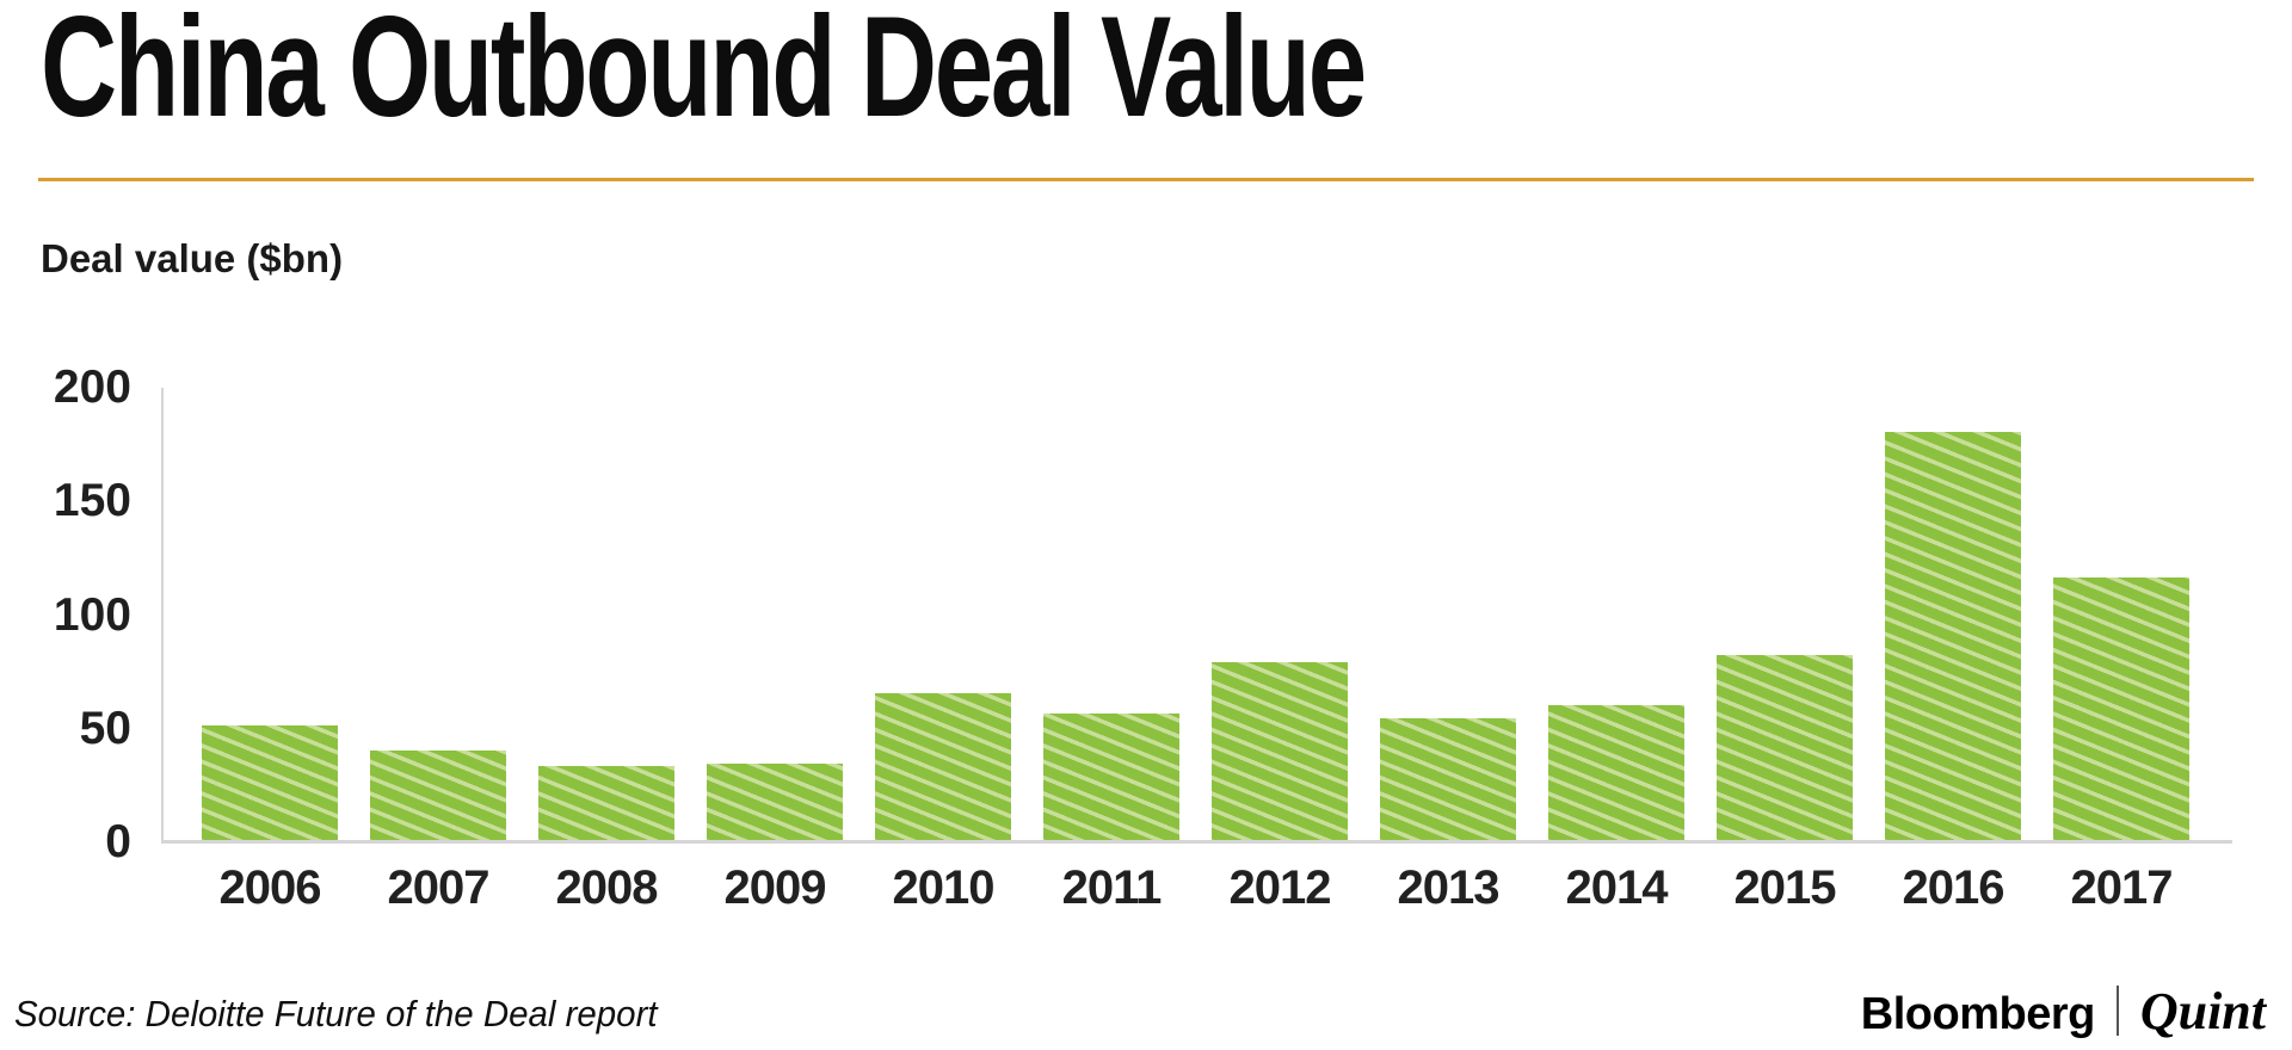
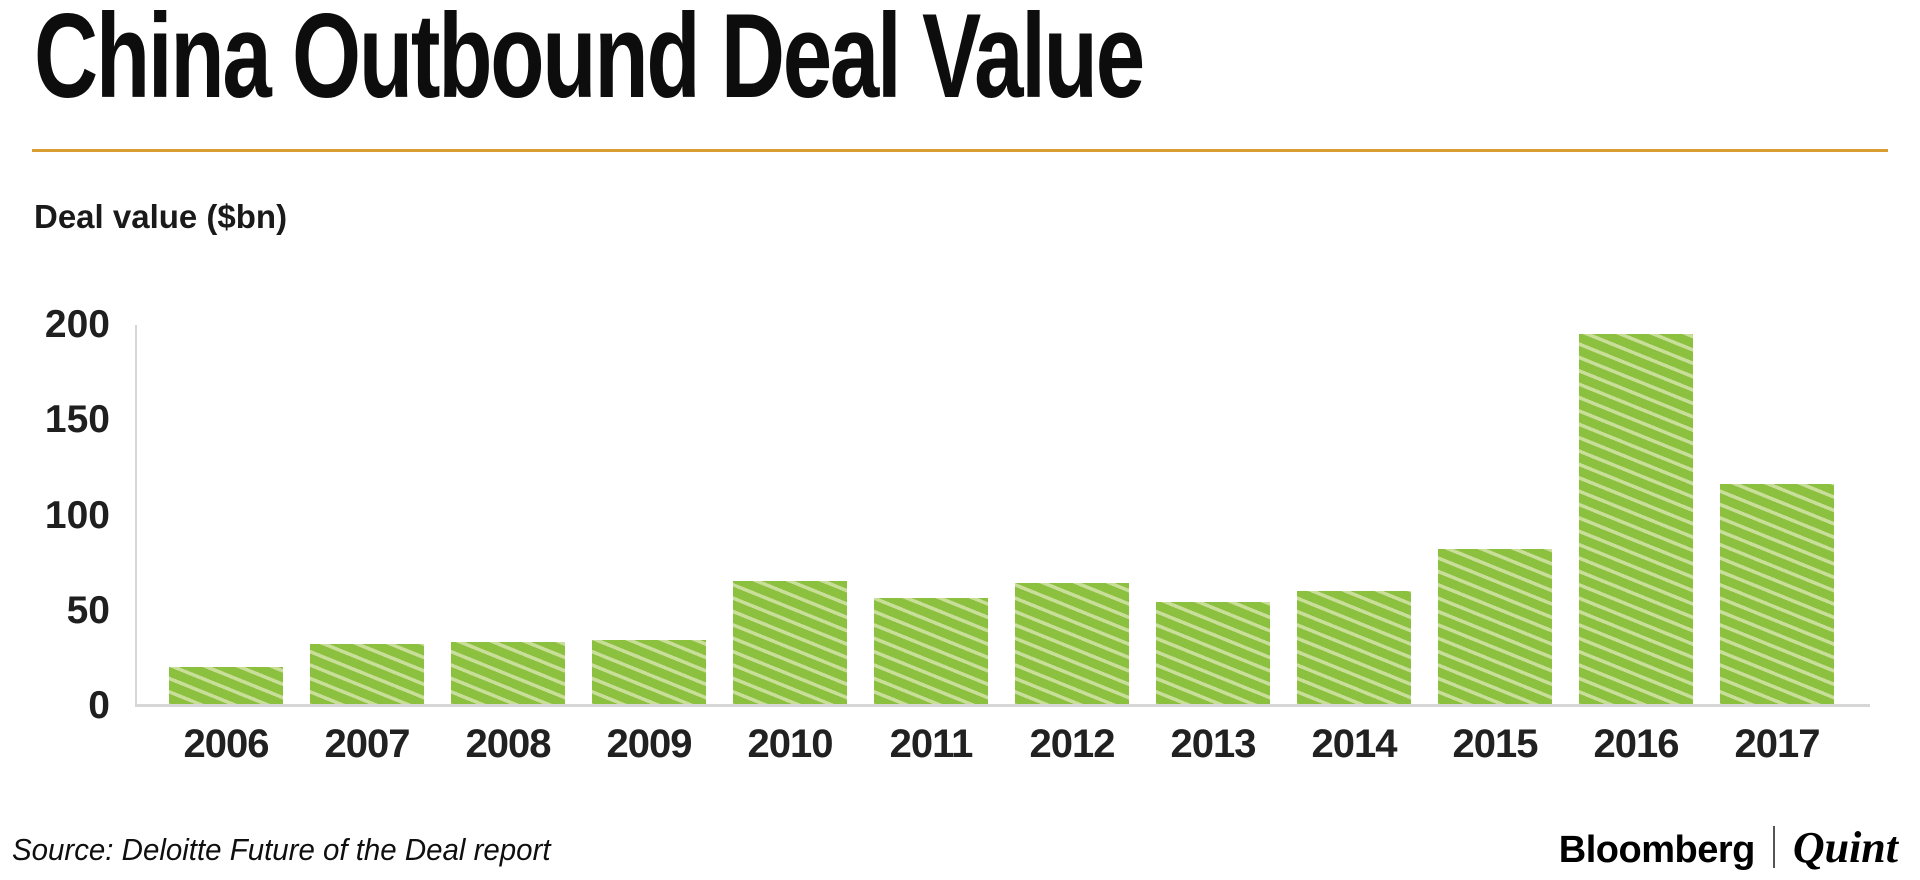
2006: 52 -> 21
2007: 41 -> 33
2012: 80 -> 65
2016: 181 -> 196
